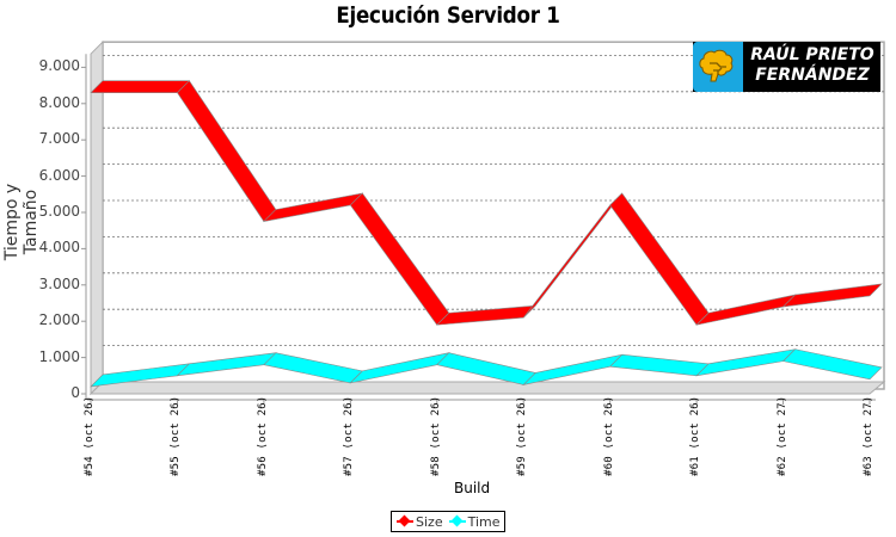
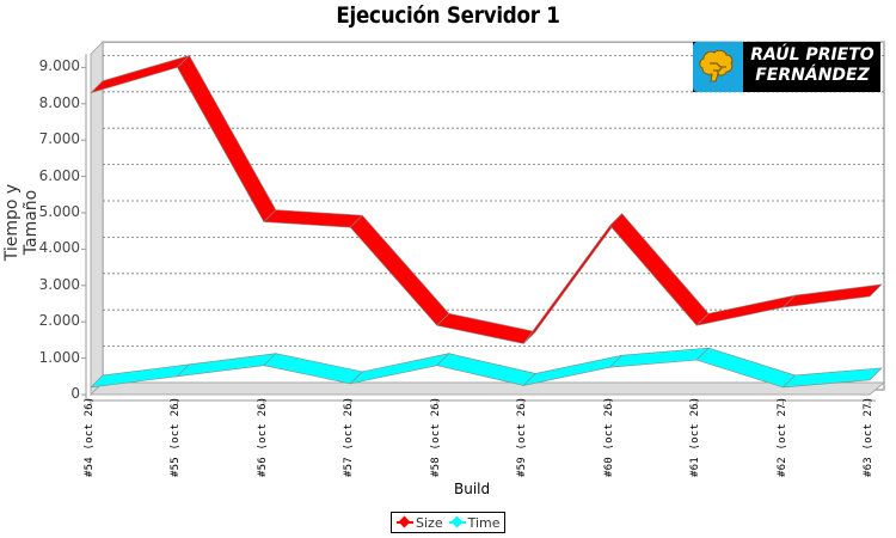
Size/#55 (oct 26): 8300 -> 9000
Size/#57 (oct 26): 5200 -> 4600
Size/#59 (oct 26): 2100 -> 1400
Size/#60 (oct 26): 5200 -> 4600
Time/#61 (oct 26): 500 -> 1000
Time/#62 (oct 27): 900 -> 200
